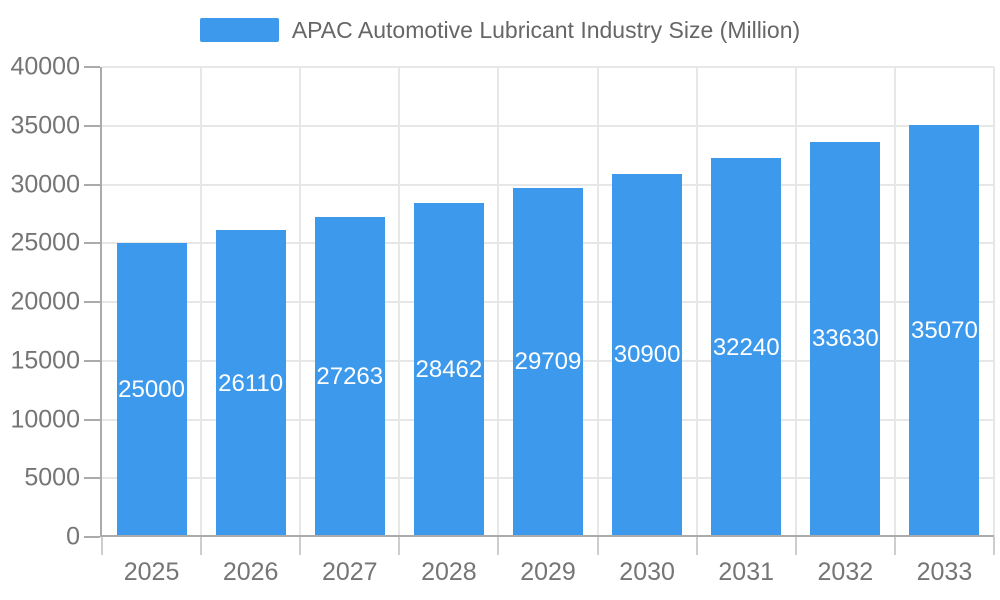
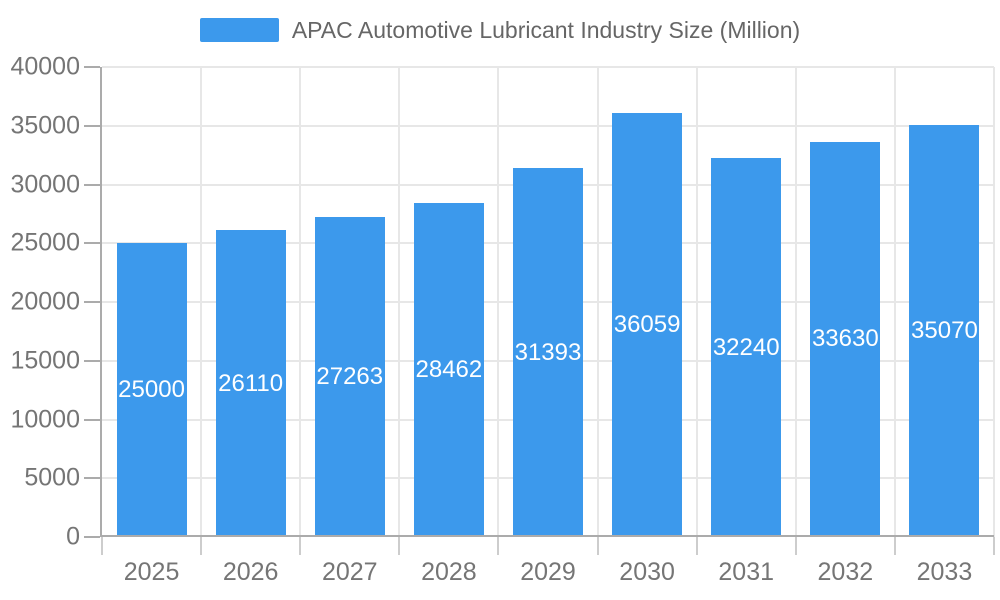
2029: 29709 -> 31393
2030: 30900 -> 36059
